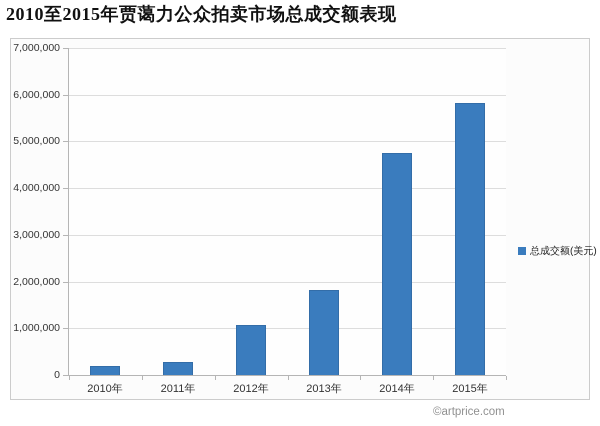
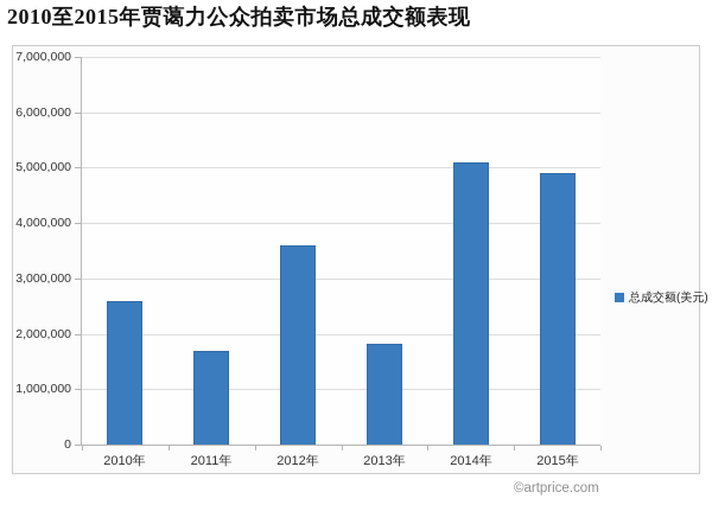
2010年: 200000 -> 2600000
2011年: 300000 -> 1700000
2012年: 1100000 -> 3600000
2014年: 4800000 -> 5100000
2015年: 5800000 -> 4900000
